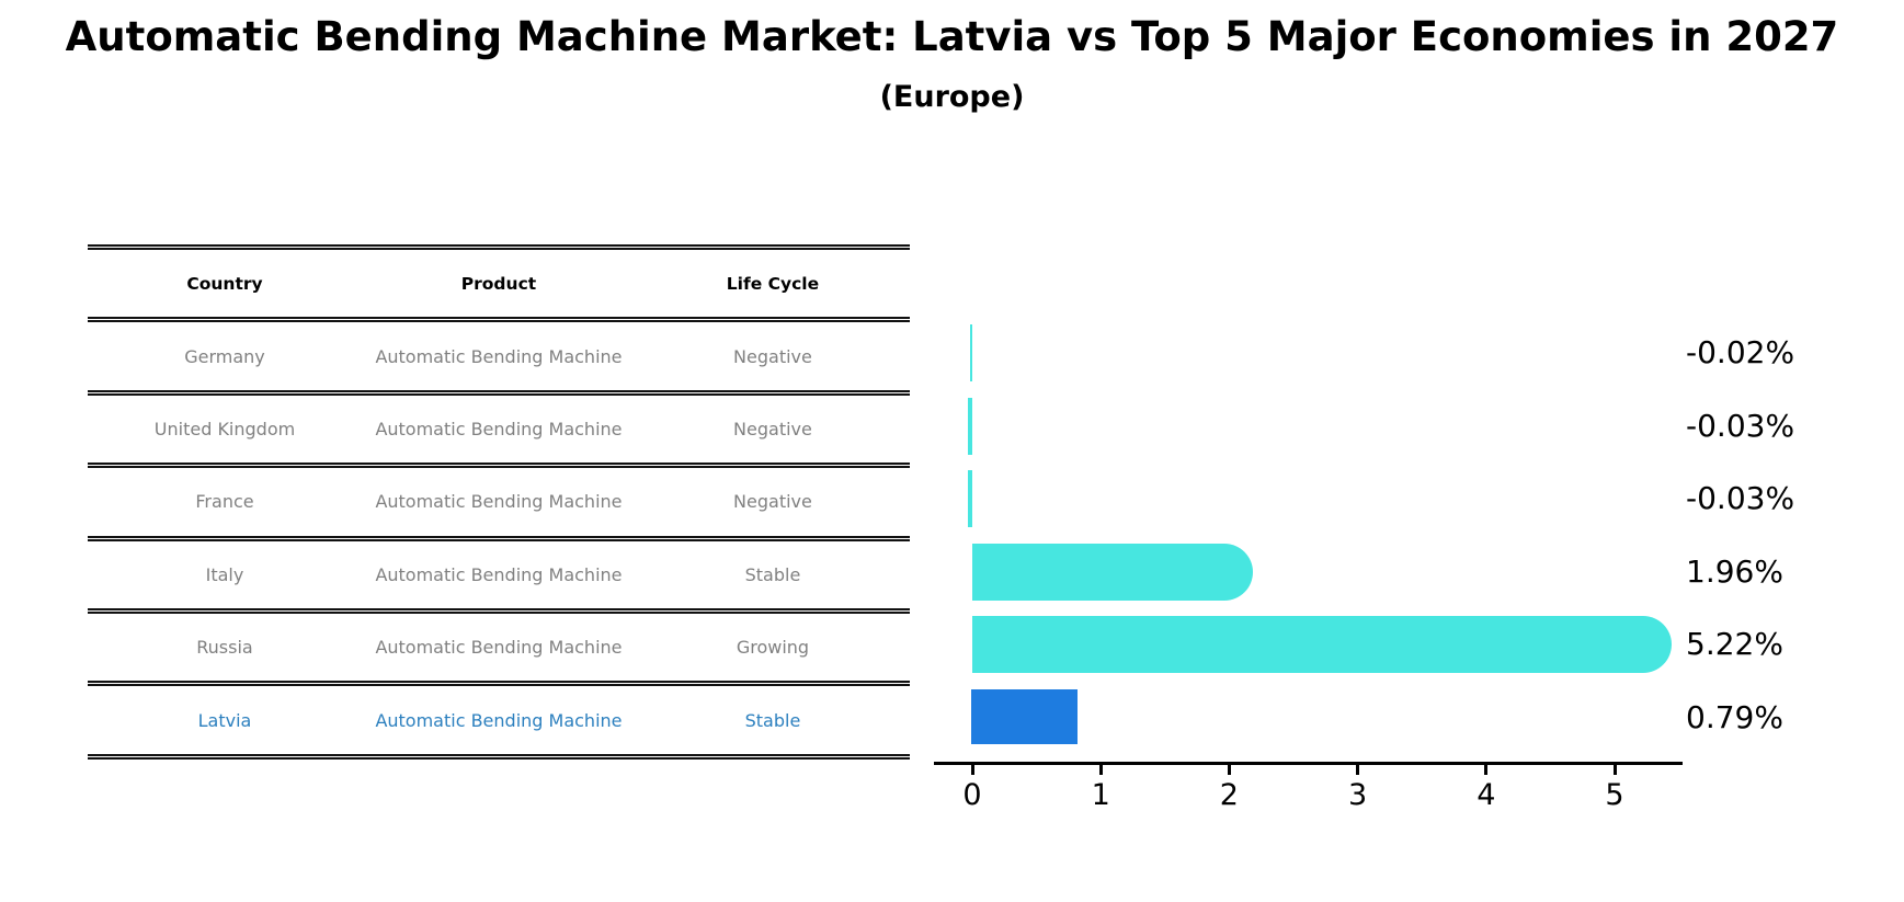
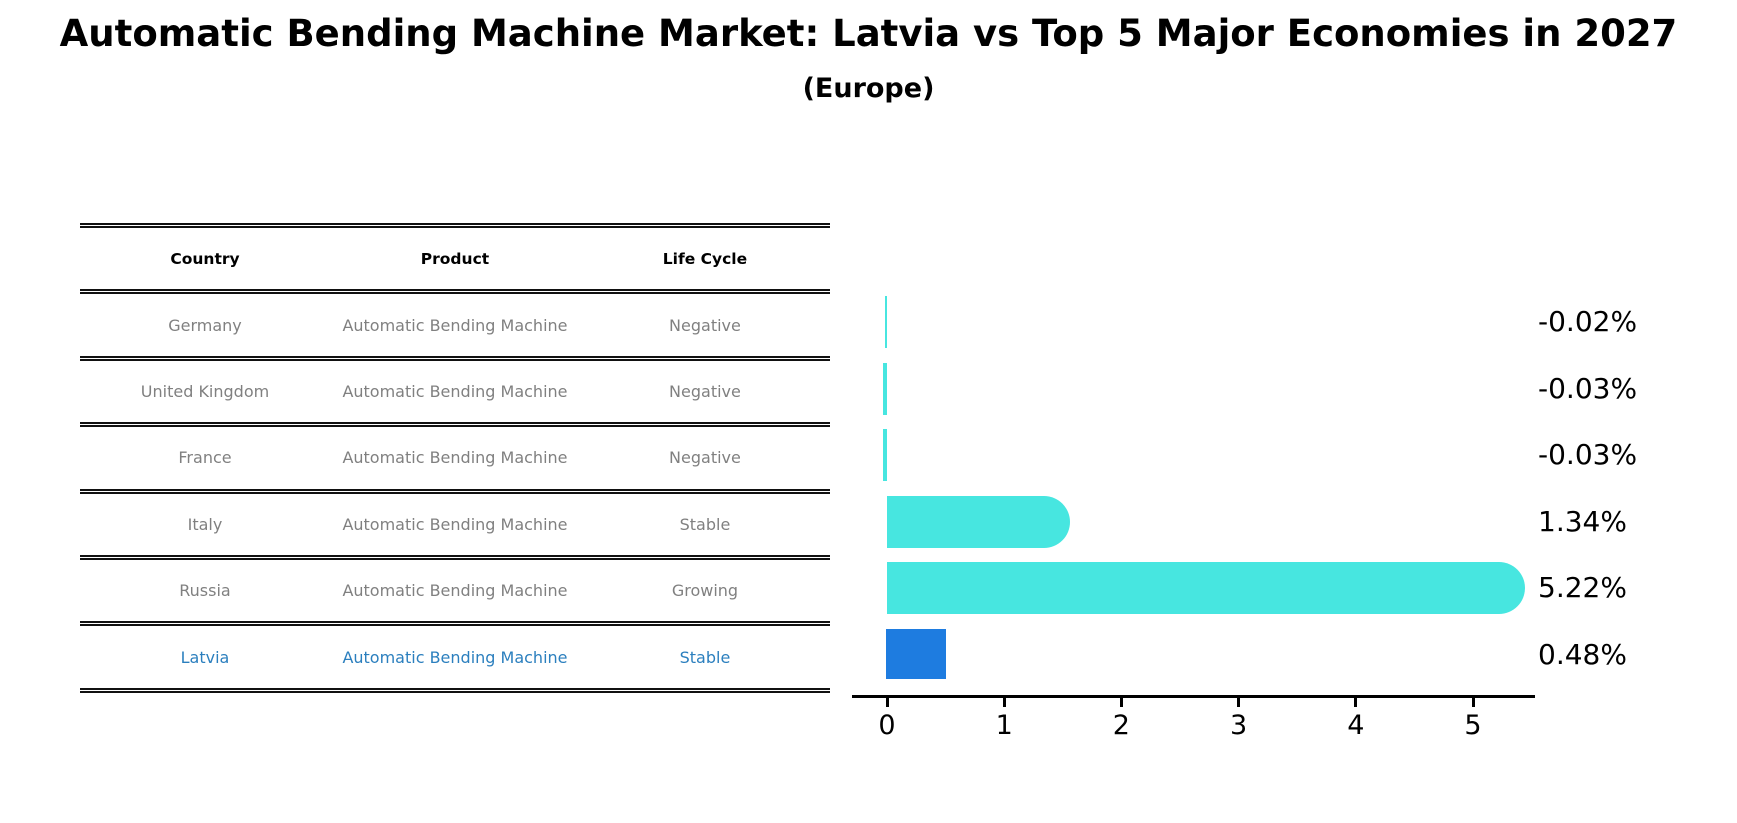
Italy: 1.96% -> 1.34%
Latvia: 0.79% -> 0.48%
